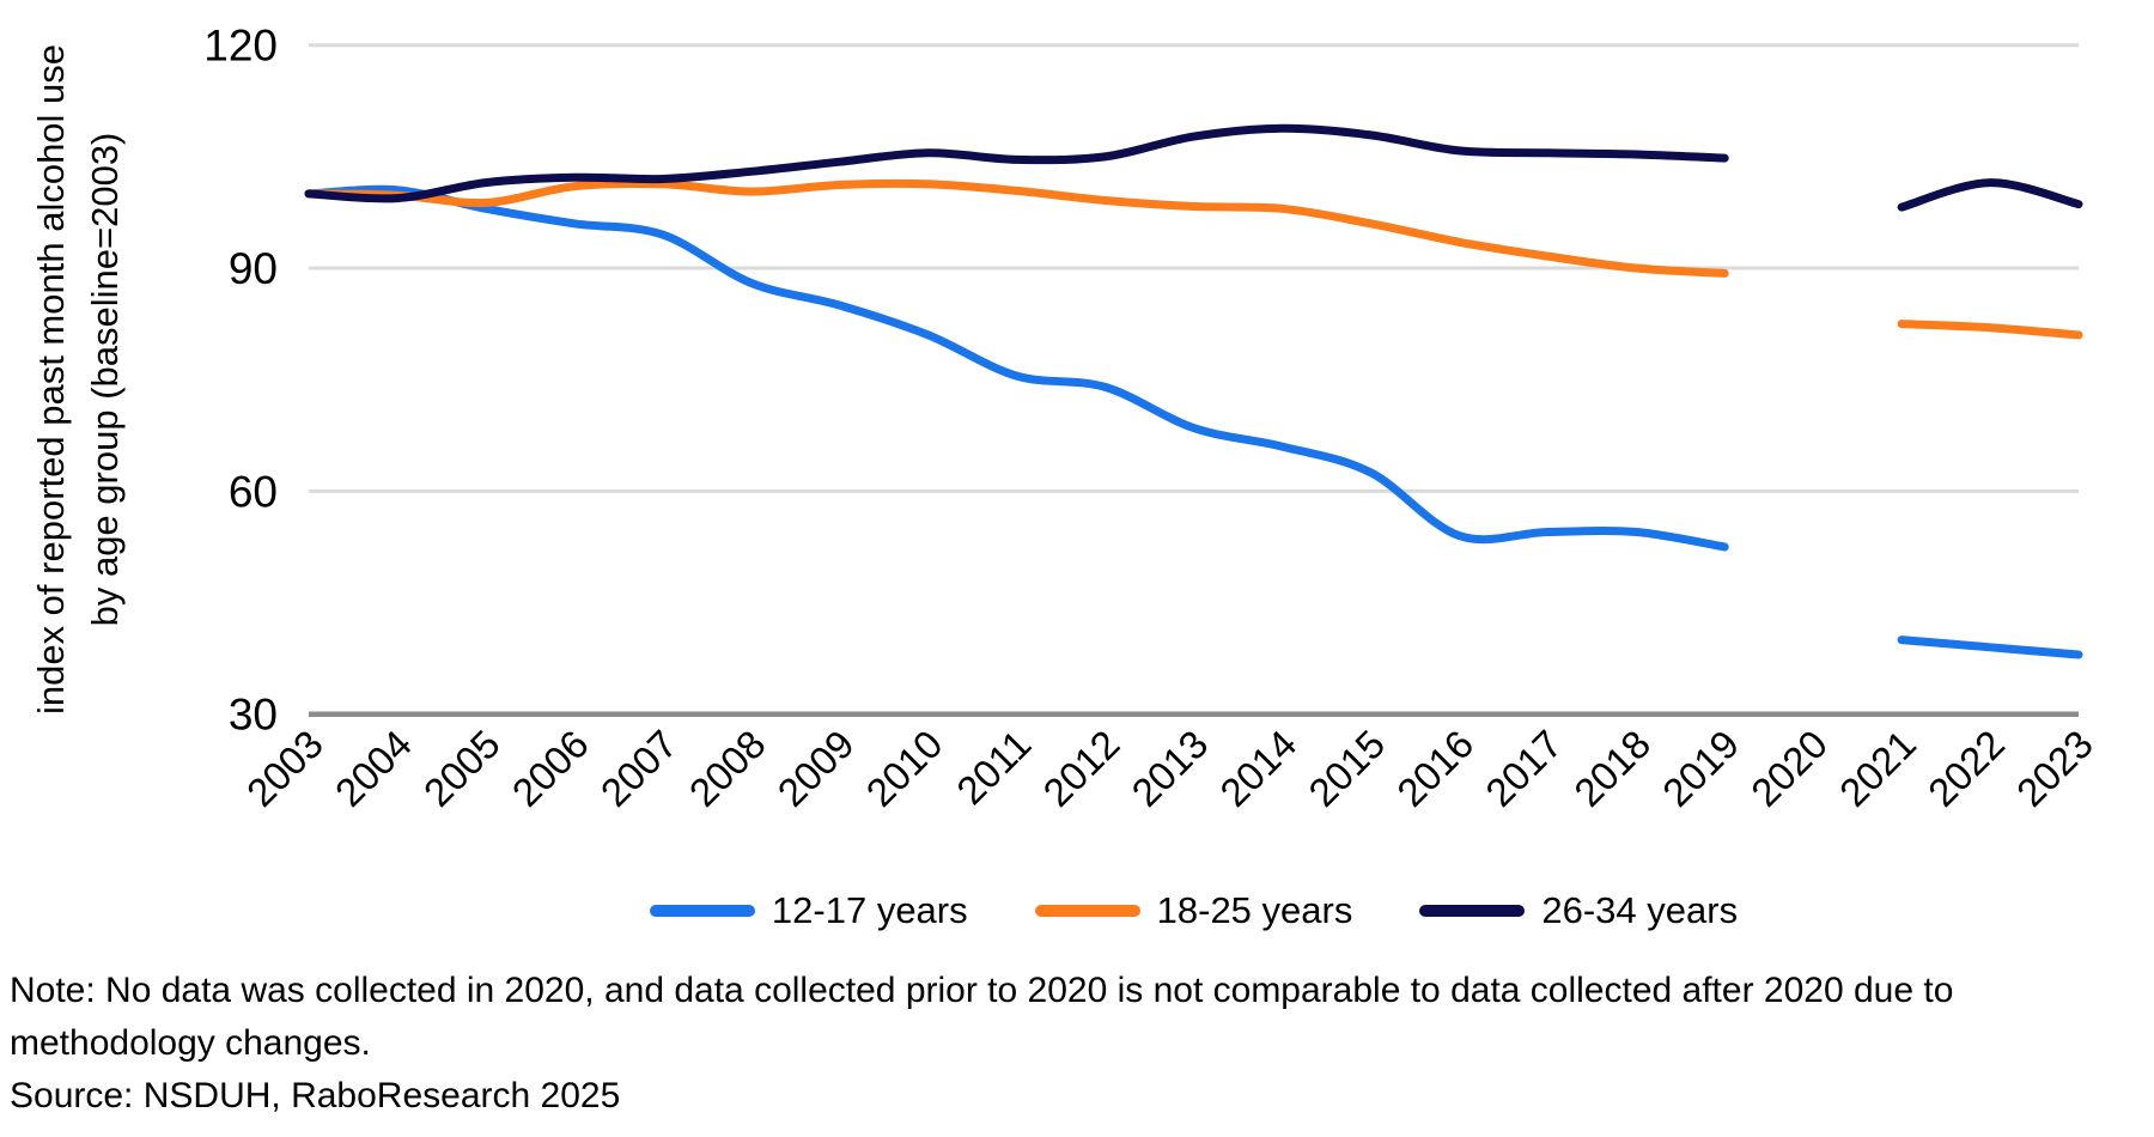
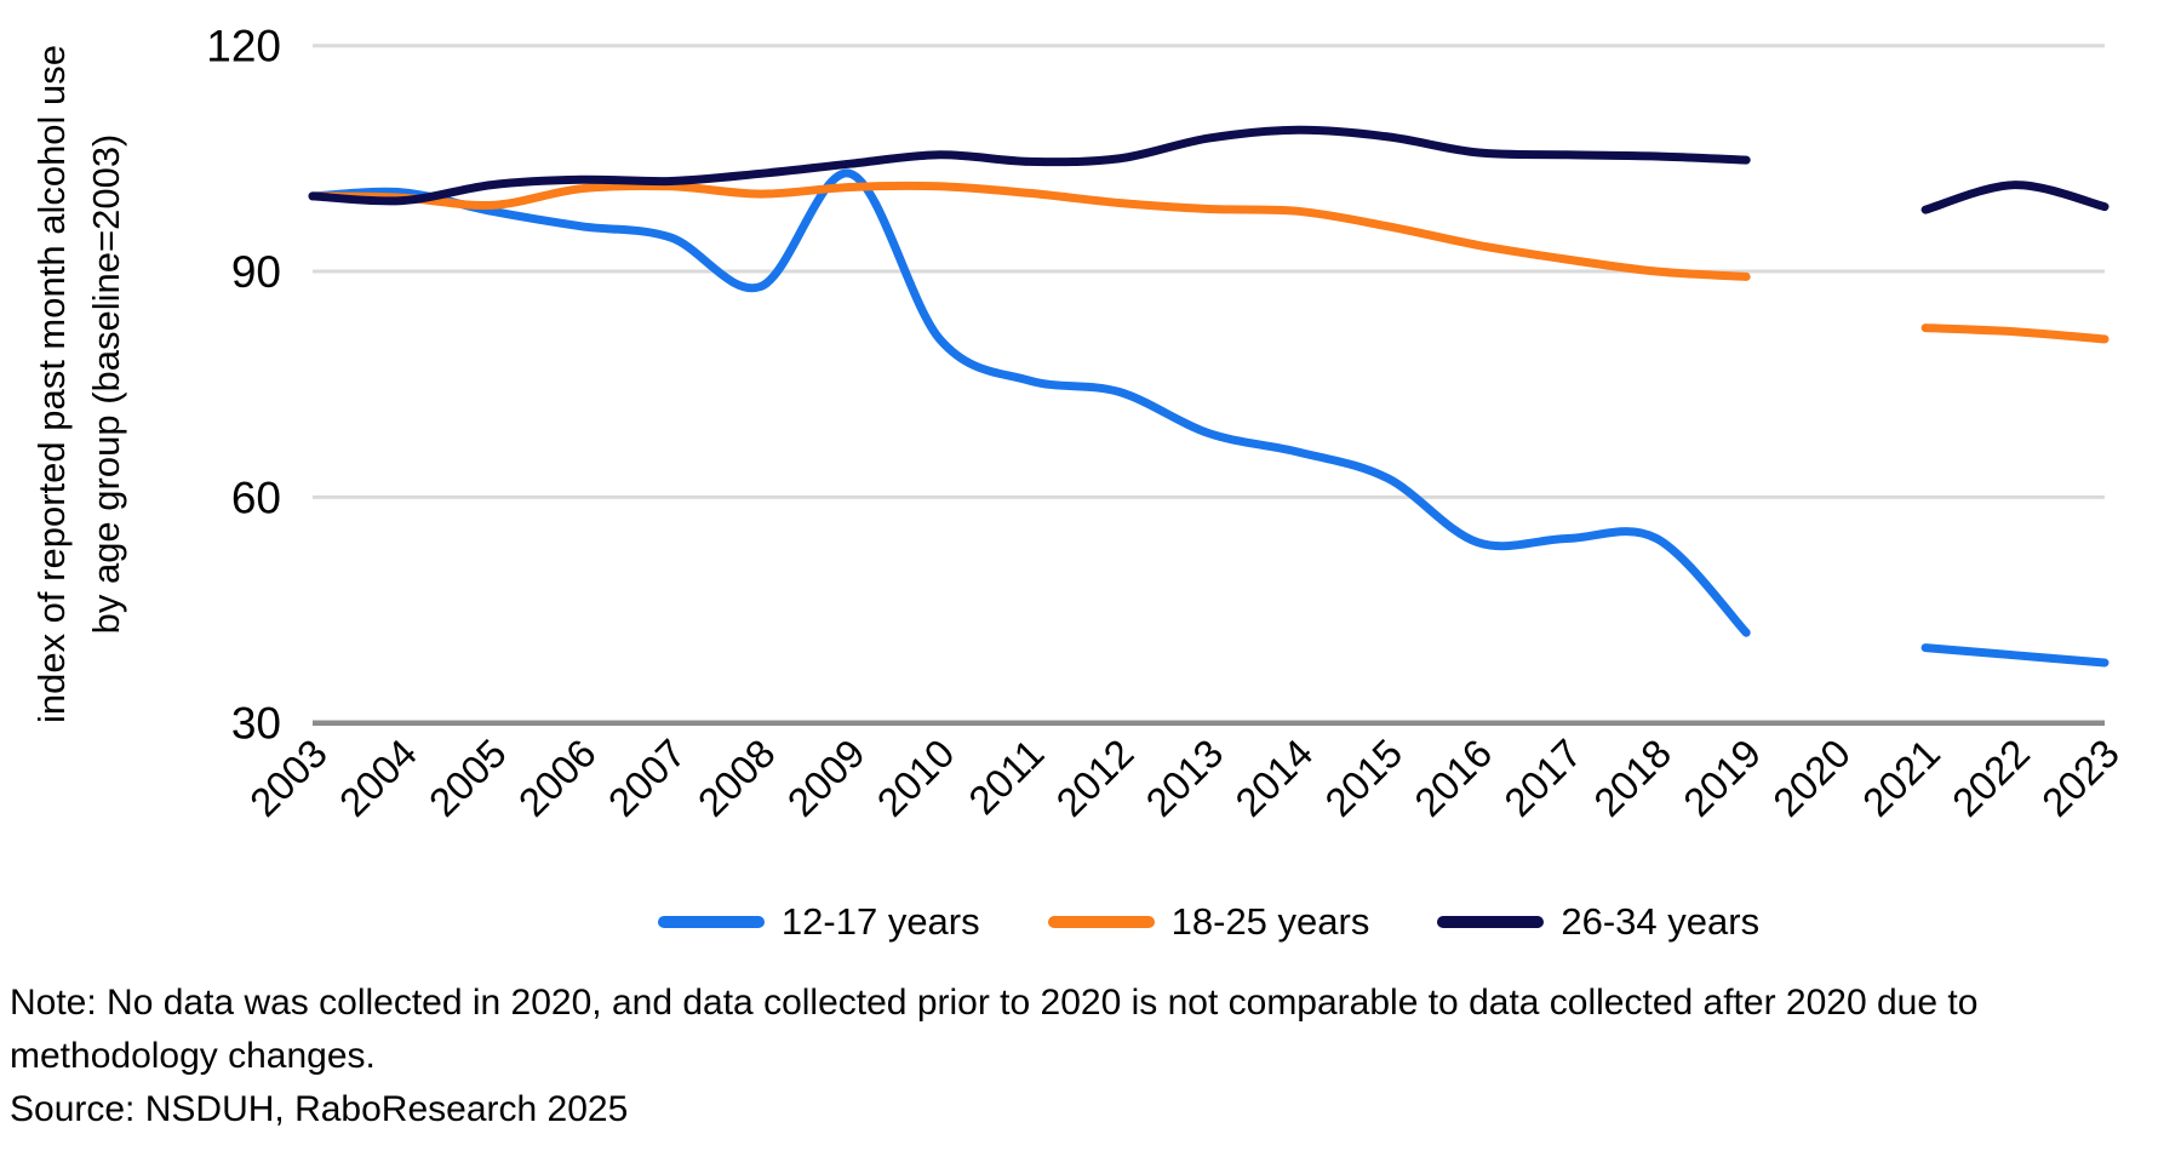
12-17 years/2009: 85 -> 103
12-17 years/2019: 52 -> 42
